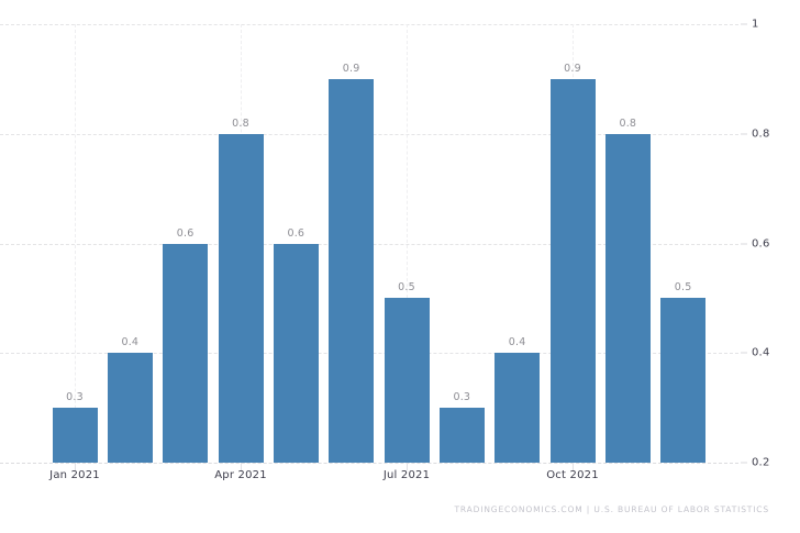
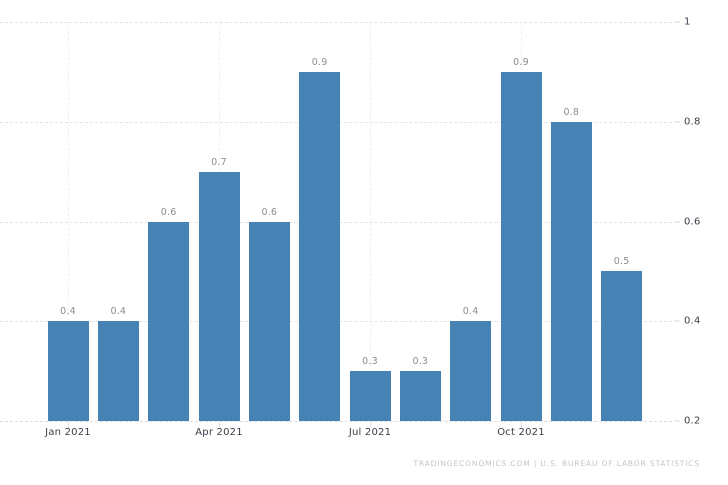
Jan 2021: 0.3 -> 0.4
Apr 2021: 0.8 -> 0.7
Jul 2021: 0.5 -> 0.3
